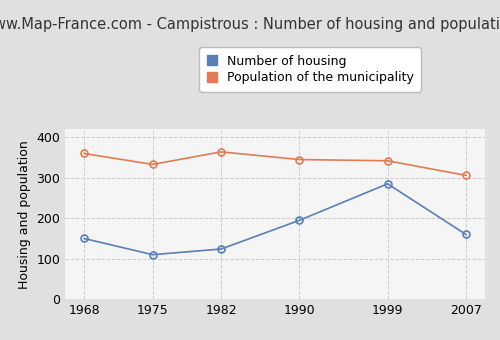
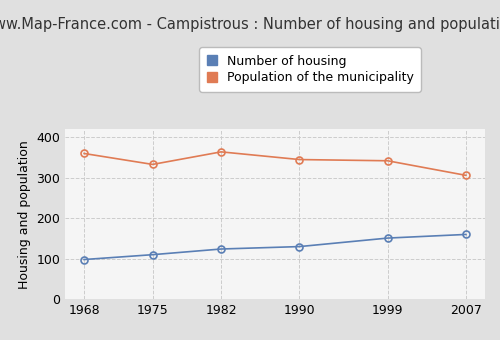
Number of housing/1968: 150 -> 98
Number of housing/1990: 195 -> 130
Number of housing/1999: 285 -> 151
